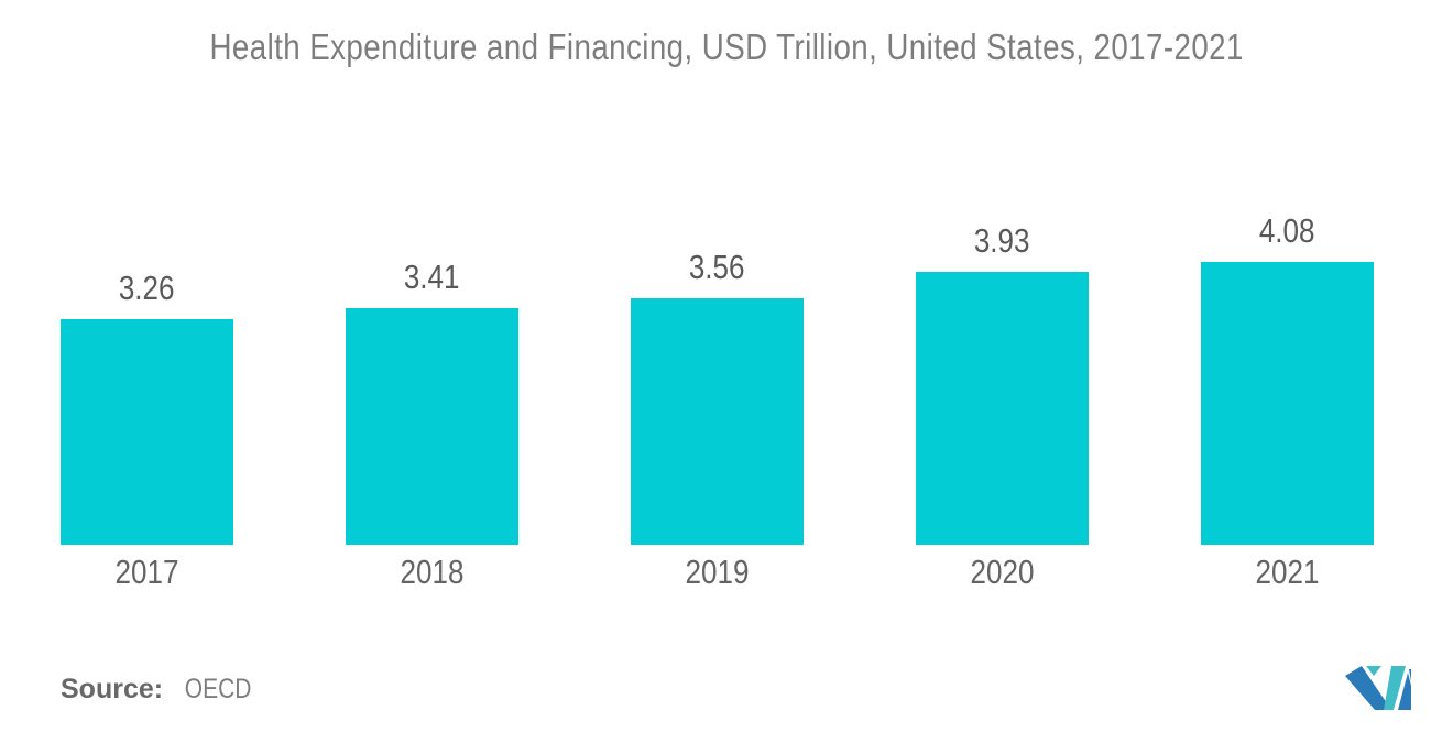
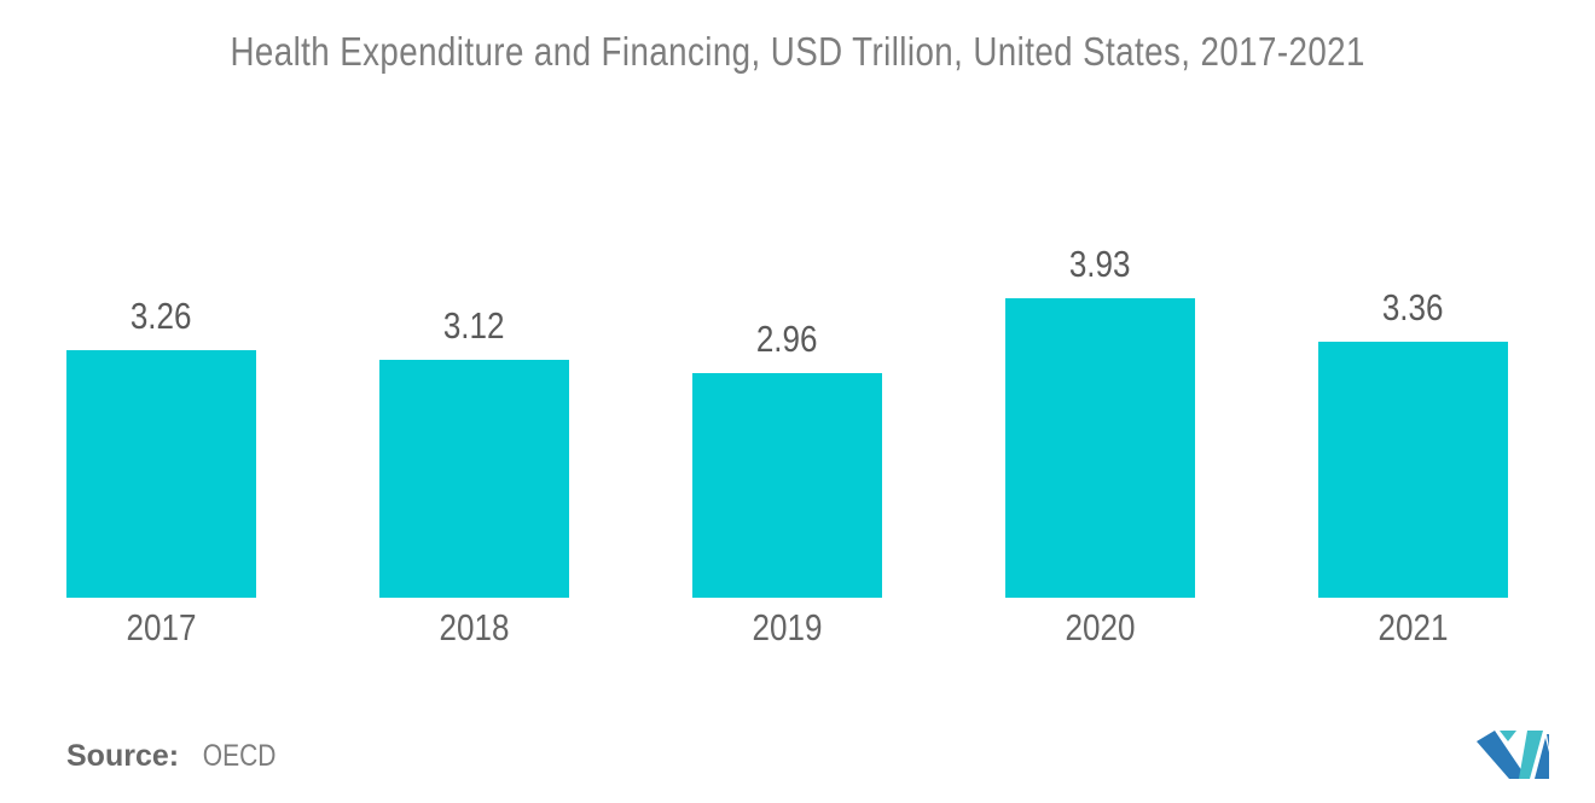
2018: 3.41 -> 3.12
2019: 3.56 -> 2.96
2021: 4.08 -> 3.36
